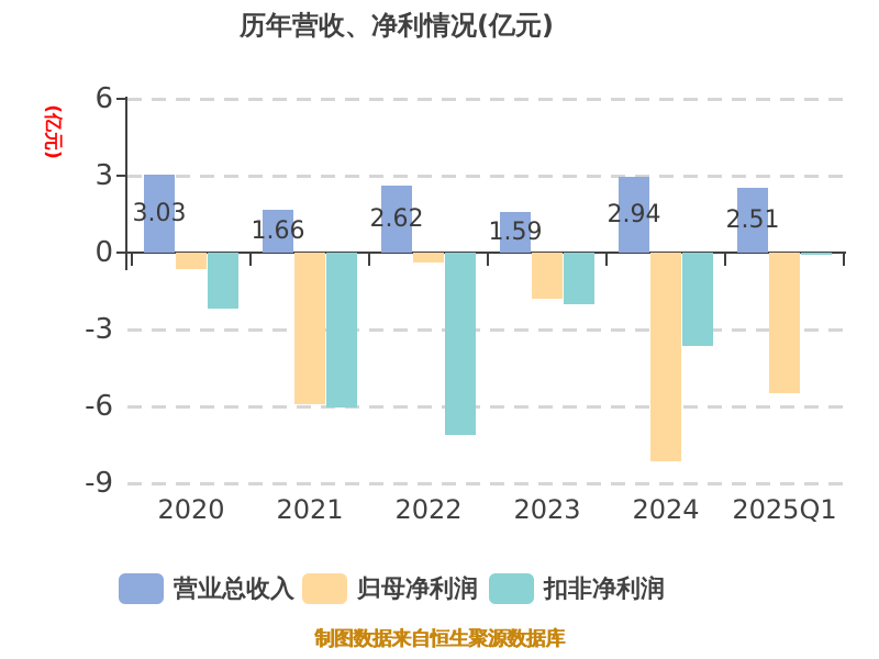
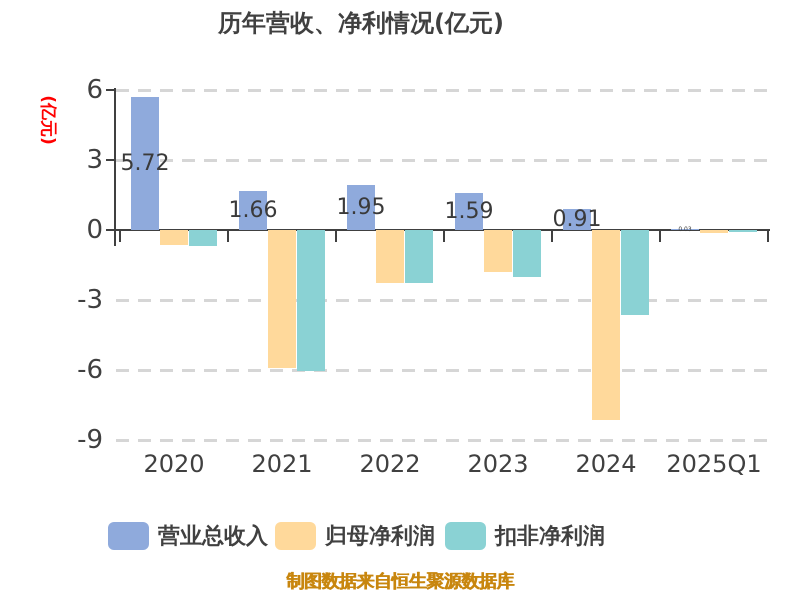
营业总收入/2020: 3.03 -> 5.72
扣非净利润/2020: -2.2 -> -0.7
营业总收入/2022: 2.62 -> 1.95
归母净利润/2022: -0.4 -> -2.3
扣非净利润/2022: -7.1 -> -2.3
营业总收入/2024: 2.94 -> 0.91
营业总收入/2025Q1: 2.51 -> 0.03
归母净利润/2025Q1: -5.5 -> -0.1
